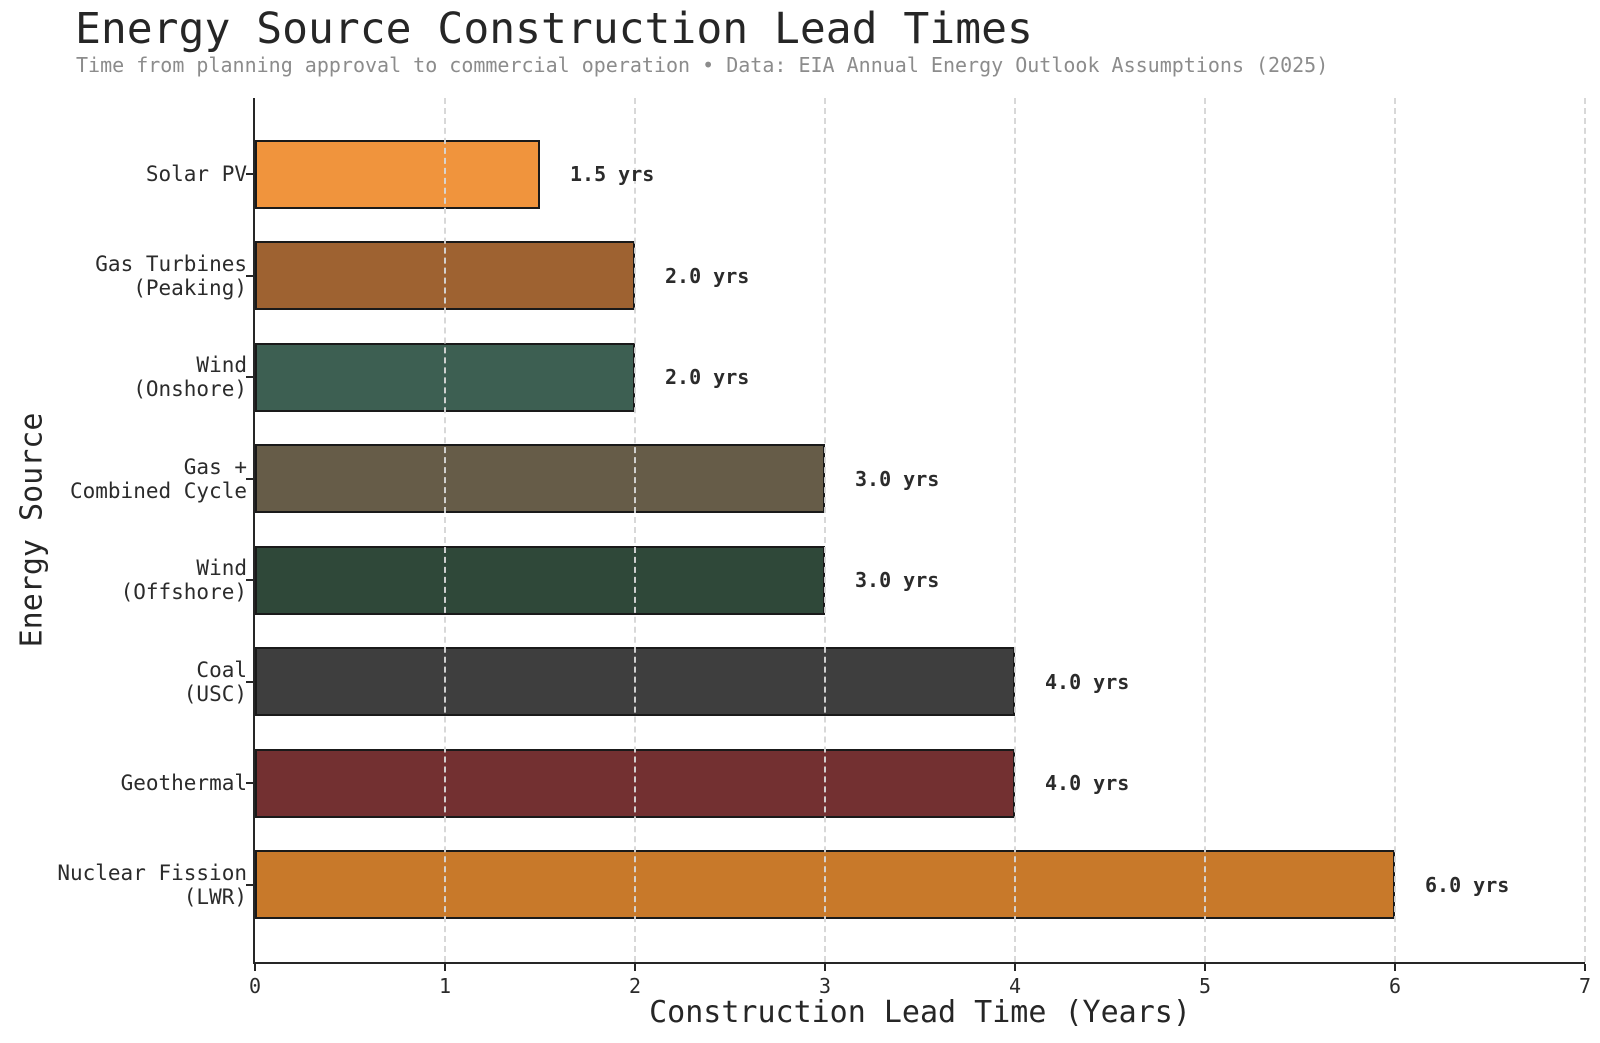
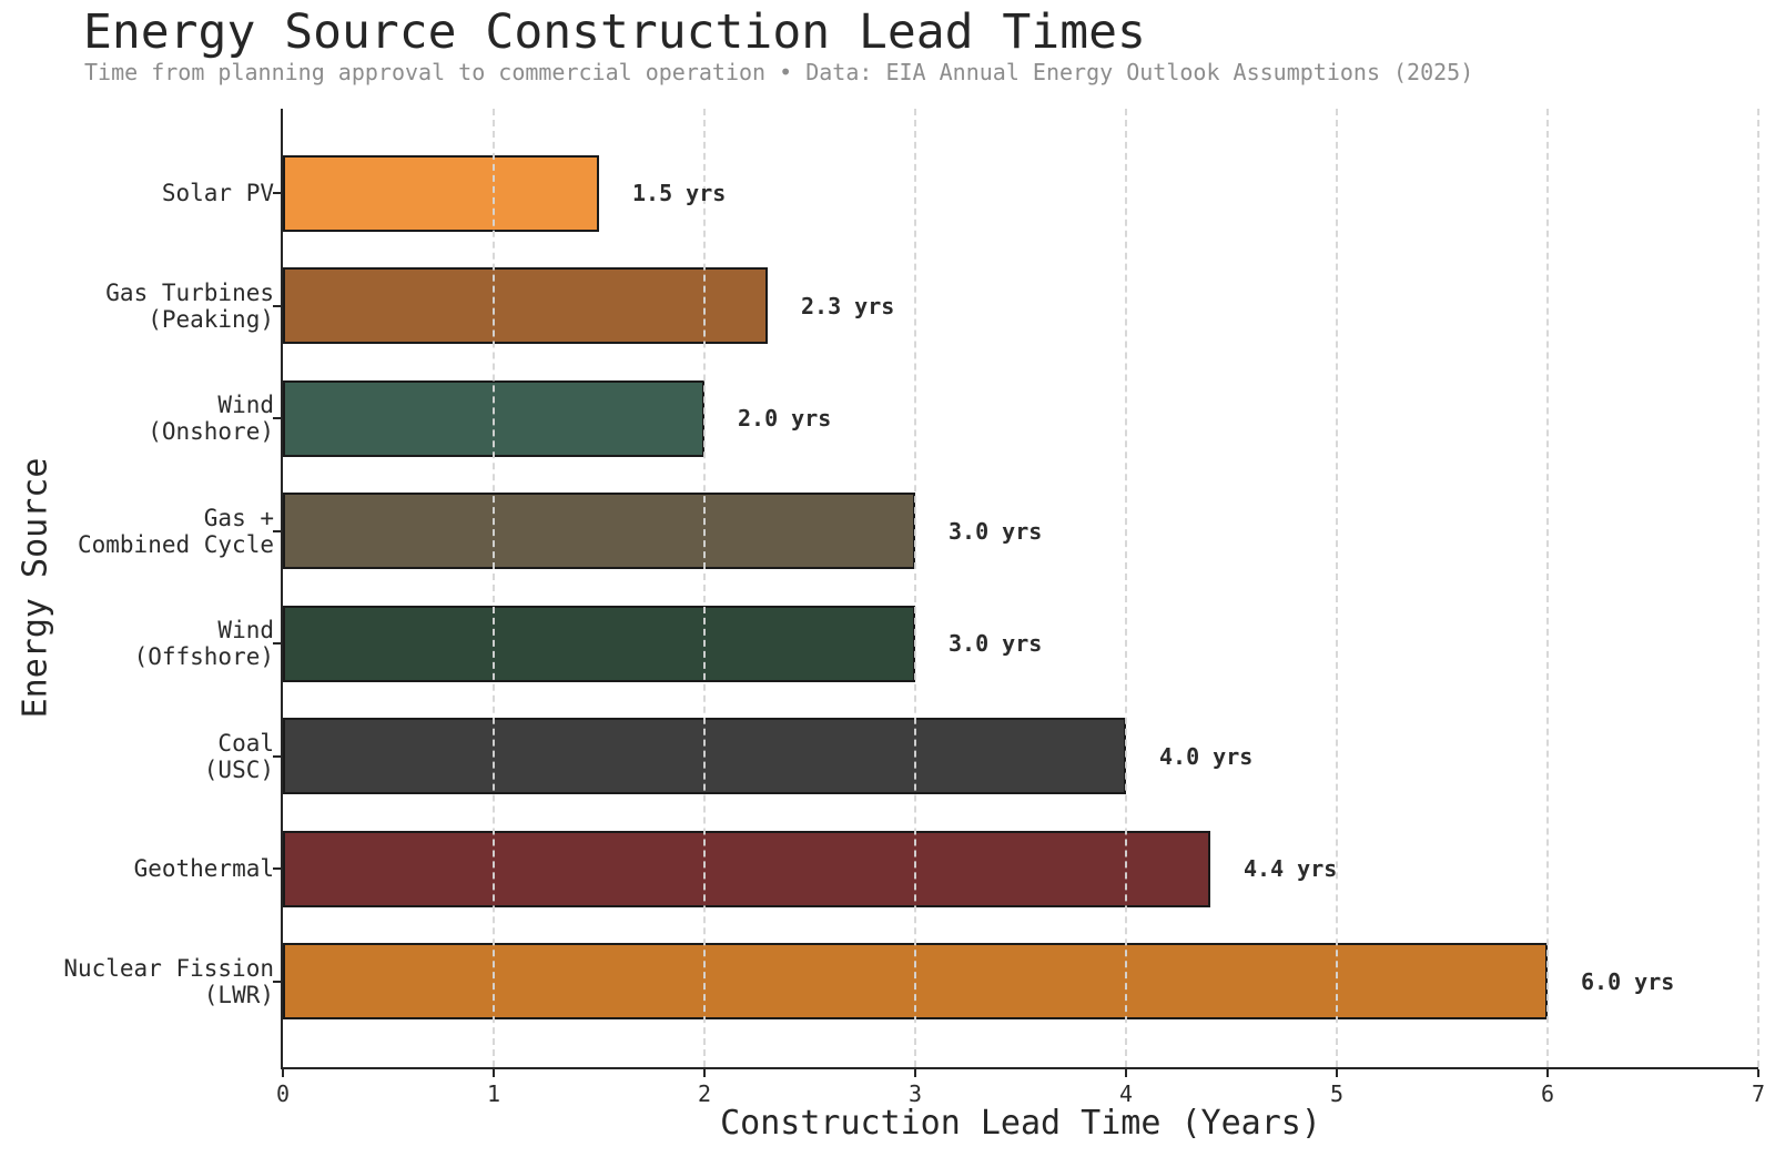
Gas Turbines (Peaking): 2.0 -> 2.3
Geothermal: 4.0 -> 4.4
